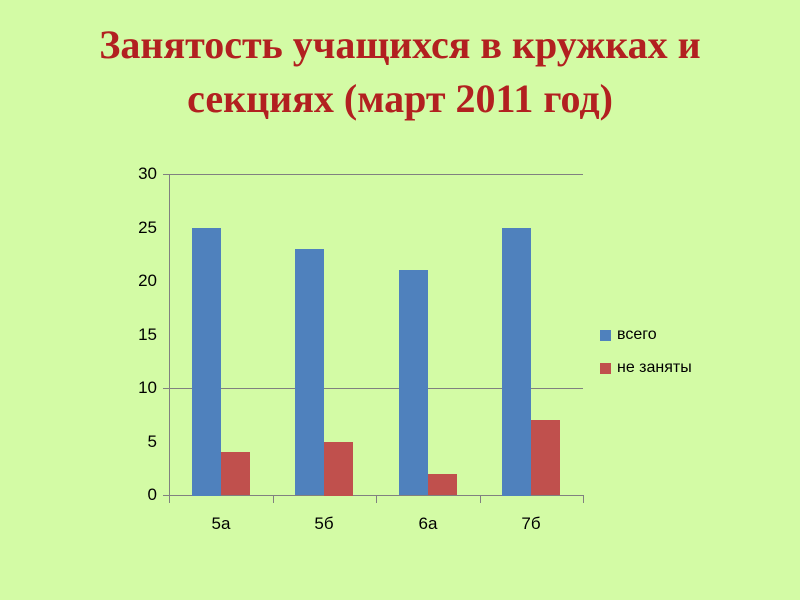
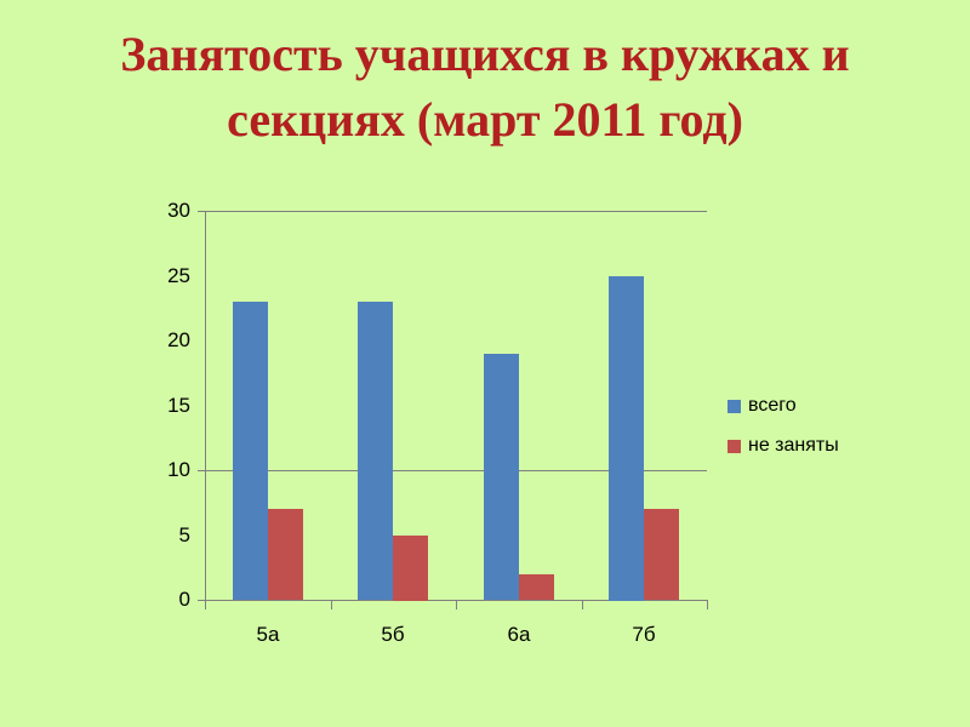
всего/5а: 25 -> 23
не заняты/5а: 4 -> 7
всего/6а: 21 -> 19
